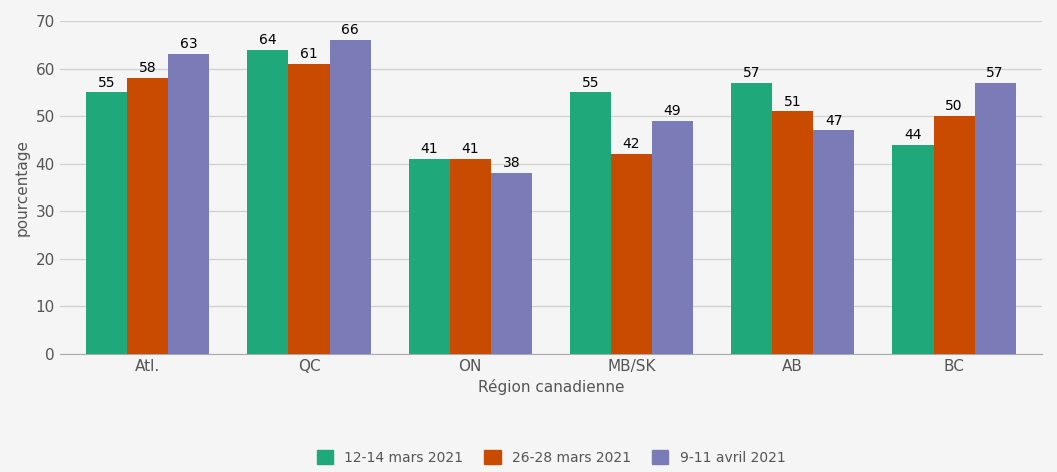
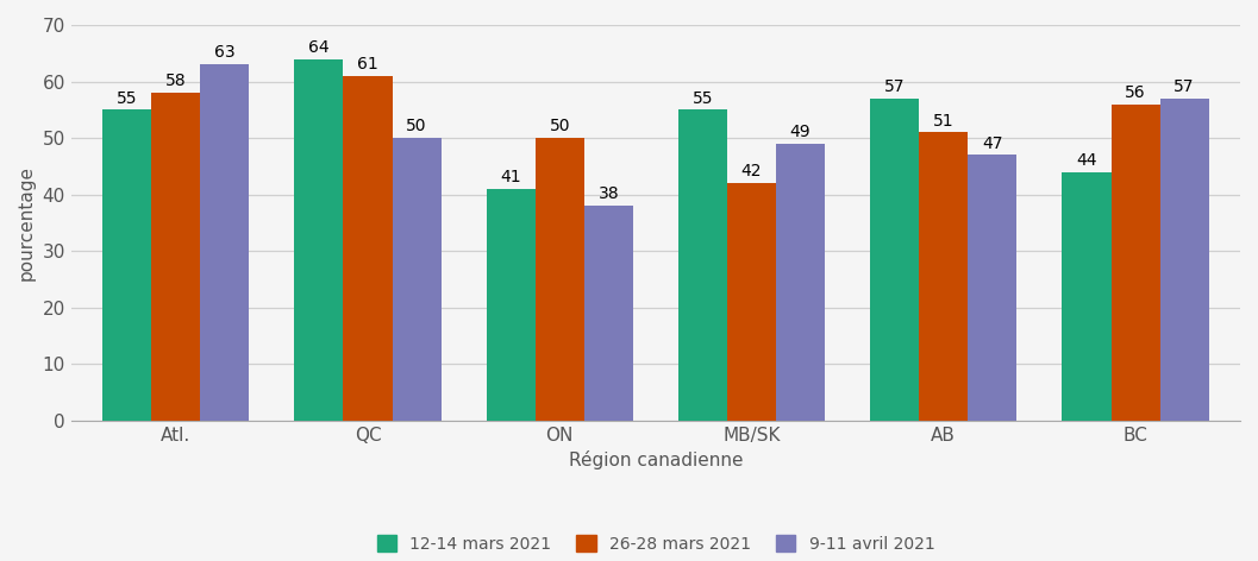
9-11 avril 2021/QC: 66 -> 50
26-28 mars 2021/ON: 41 -> 50
26-28 mars 2021/BC: 50 -> 56
